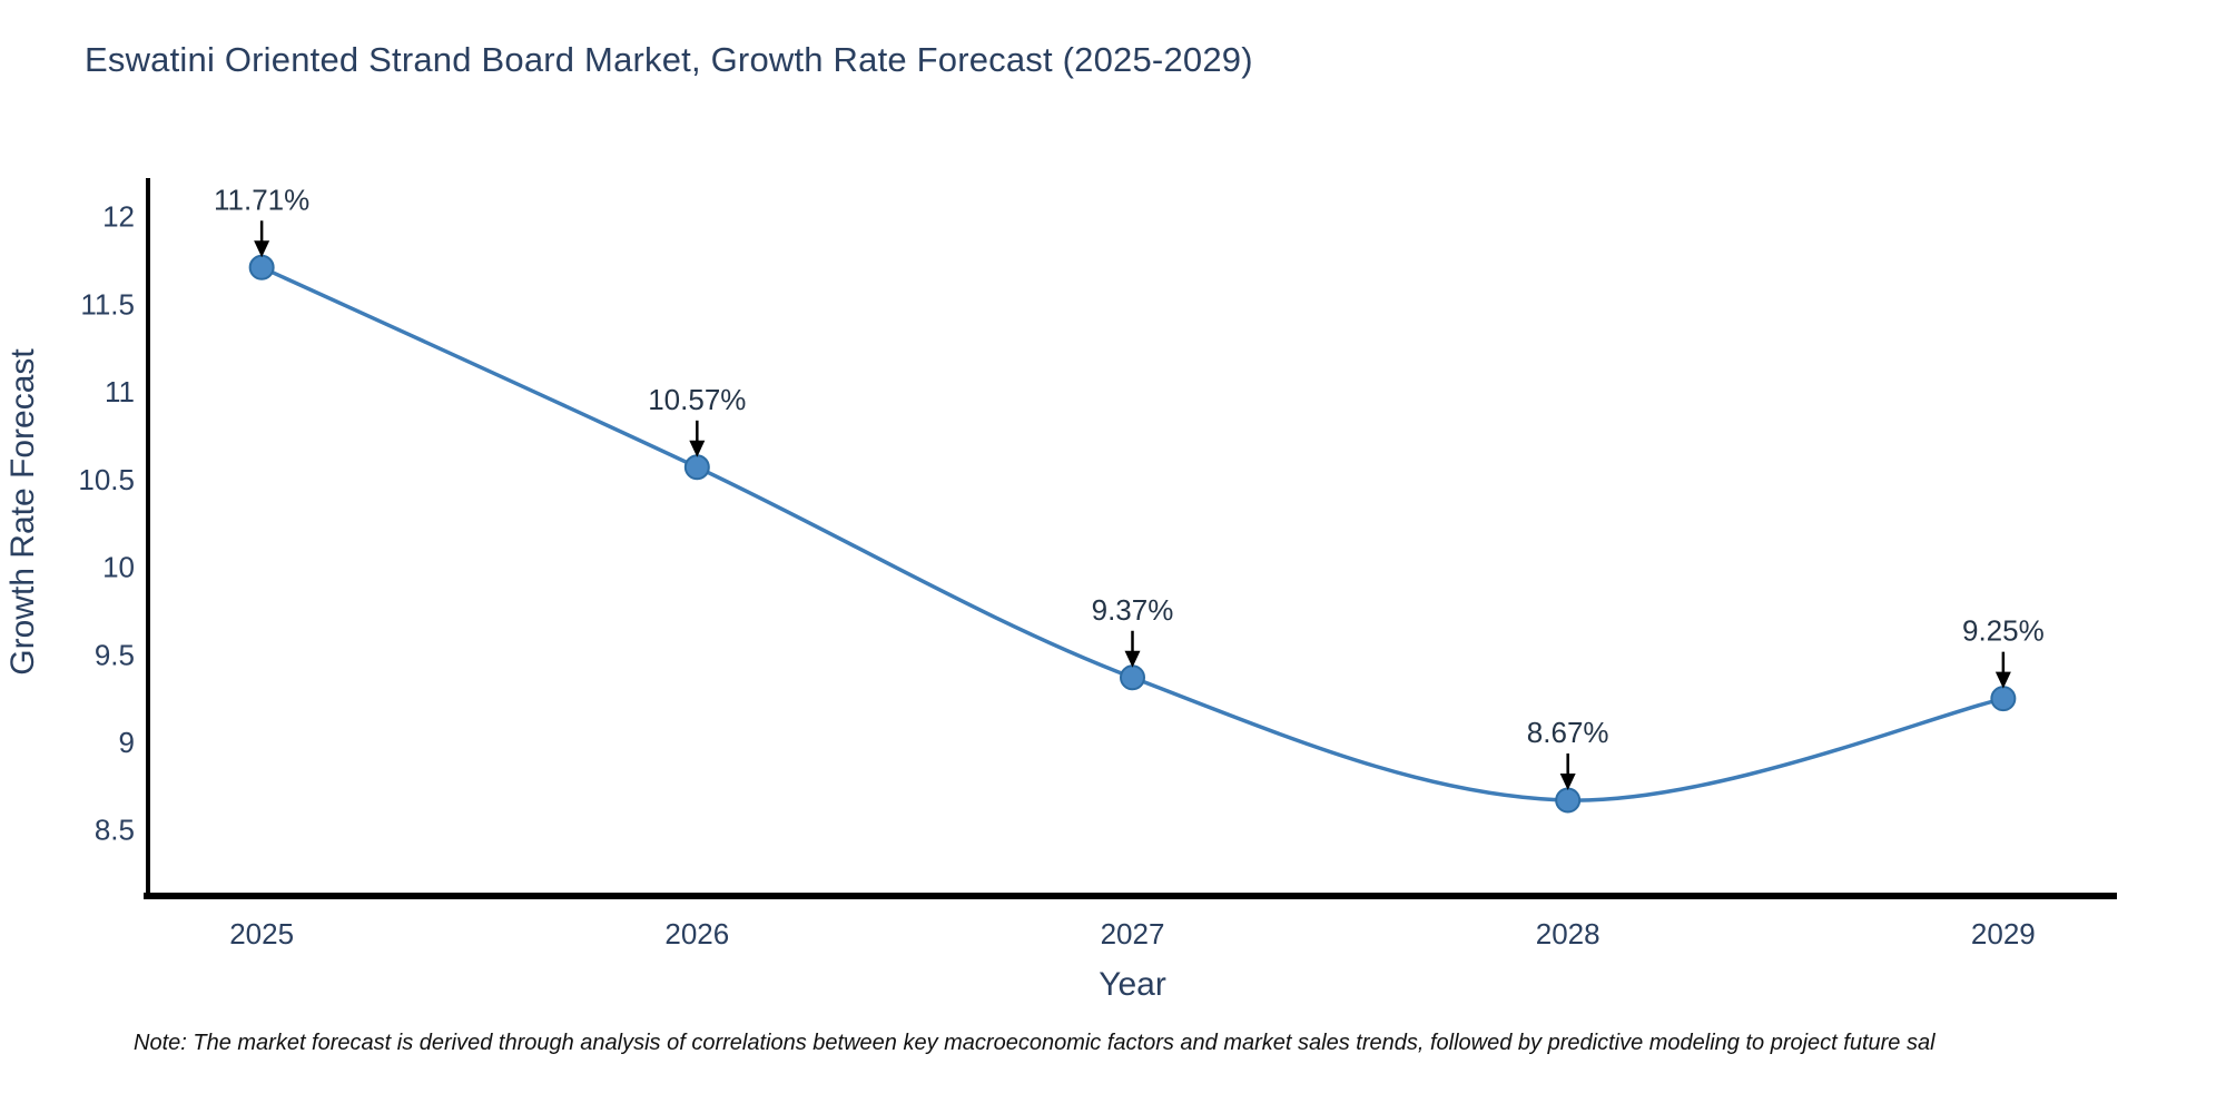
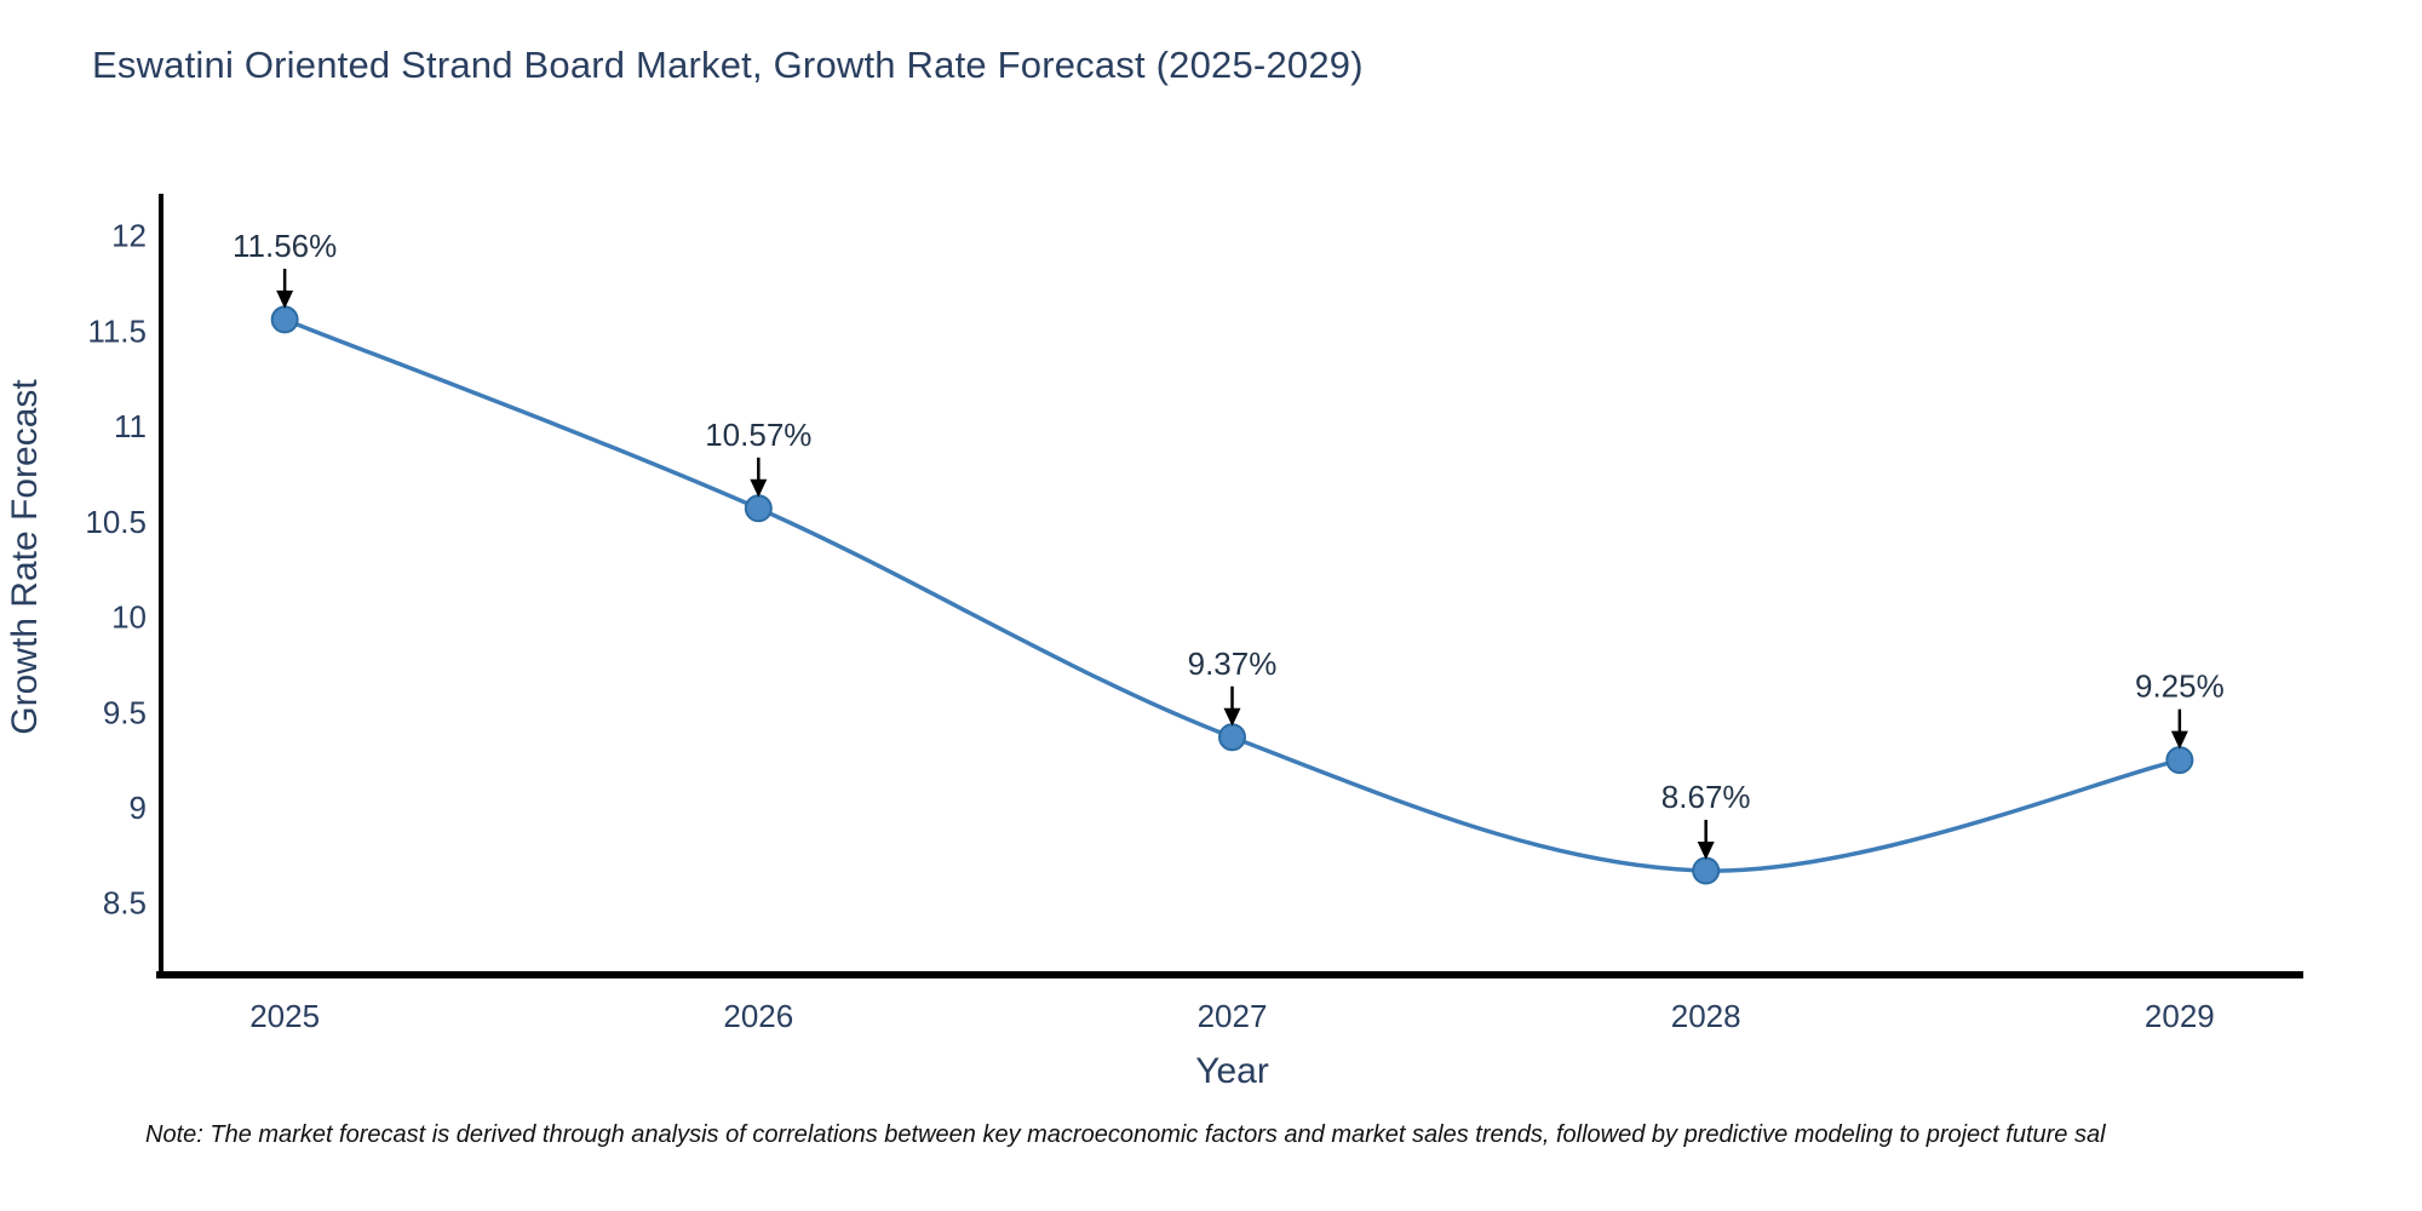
2025: 11.71% -> 11.56%
